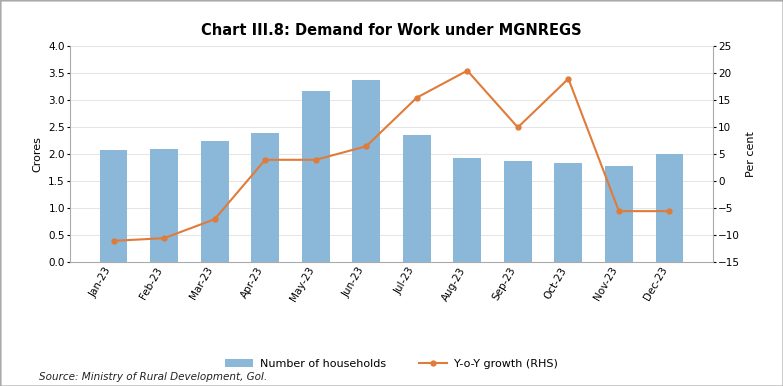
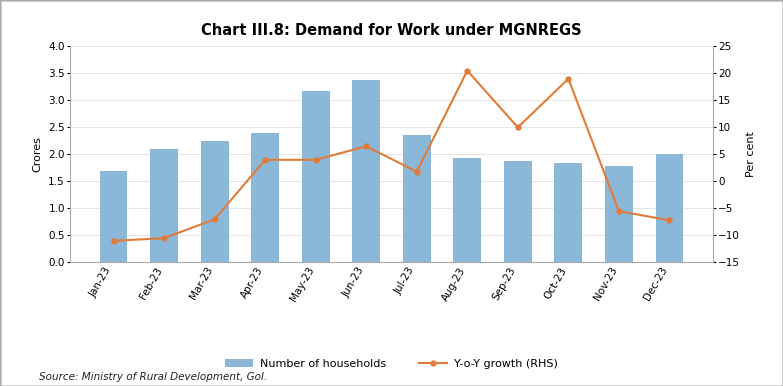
Number of households/Jan-23: 2.08 -> 1.70
Y-o-Y growth (RHS)/Jul-23: 15.5 -> 1.8
Y-o-Y growth (RHS)/Dec-23: -5.5 -> -7.2
